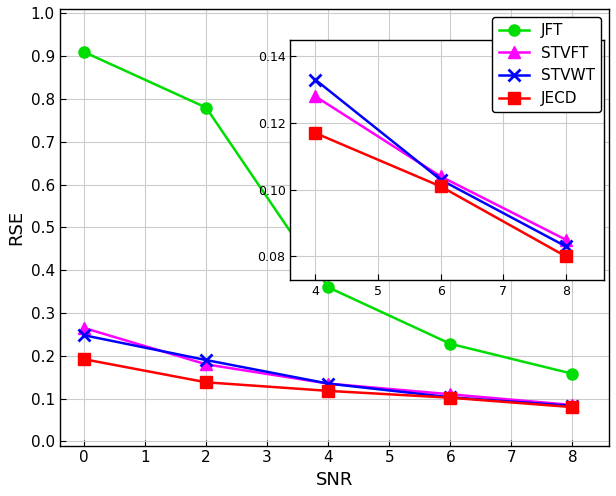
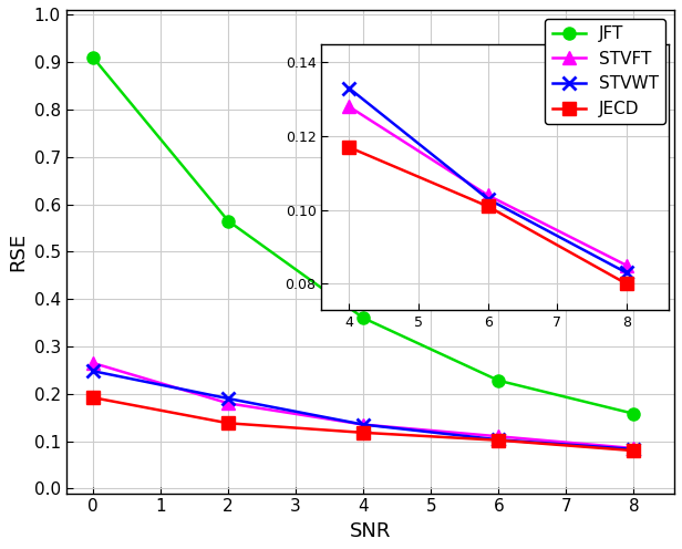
JFT/2: 0.780 -> 0.565
